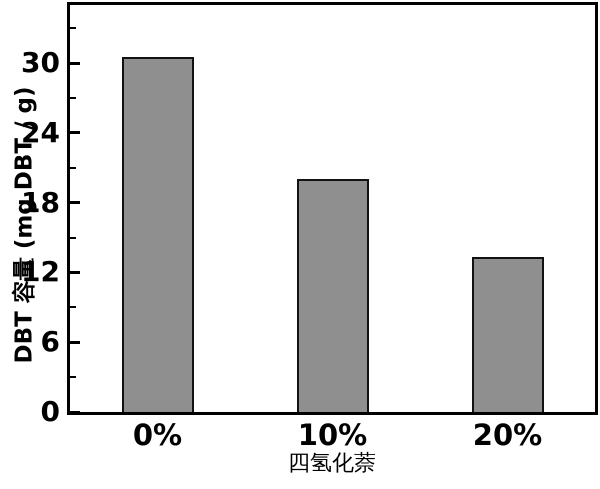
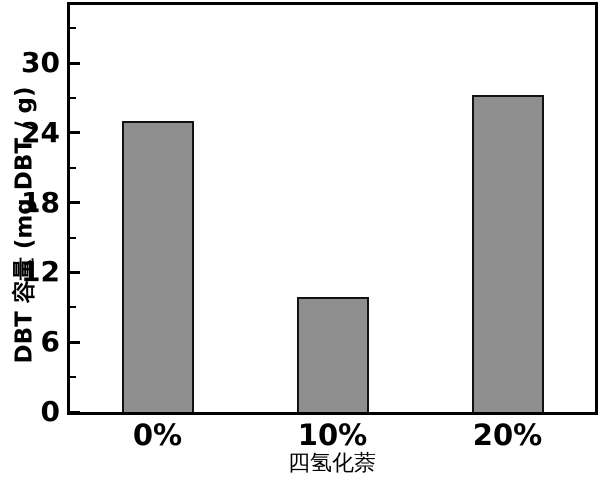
0%: 30.5 -> 25.0
10%: 20.0 -> 9.9
20%: 13.3 -> 27.3
